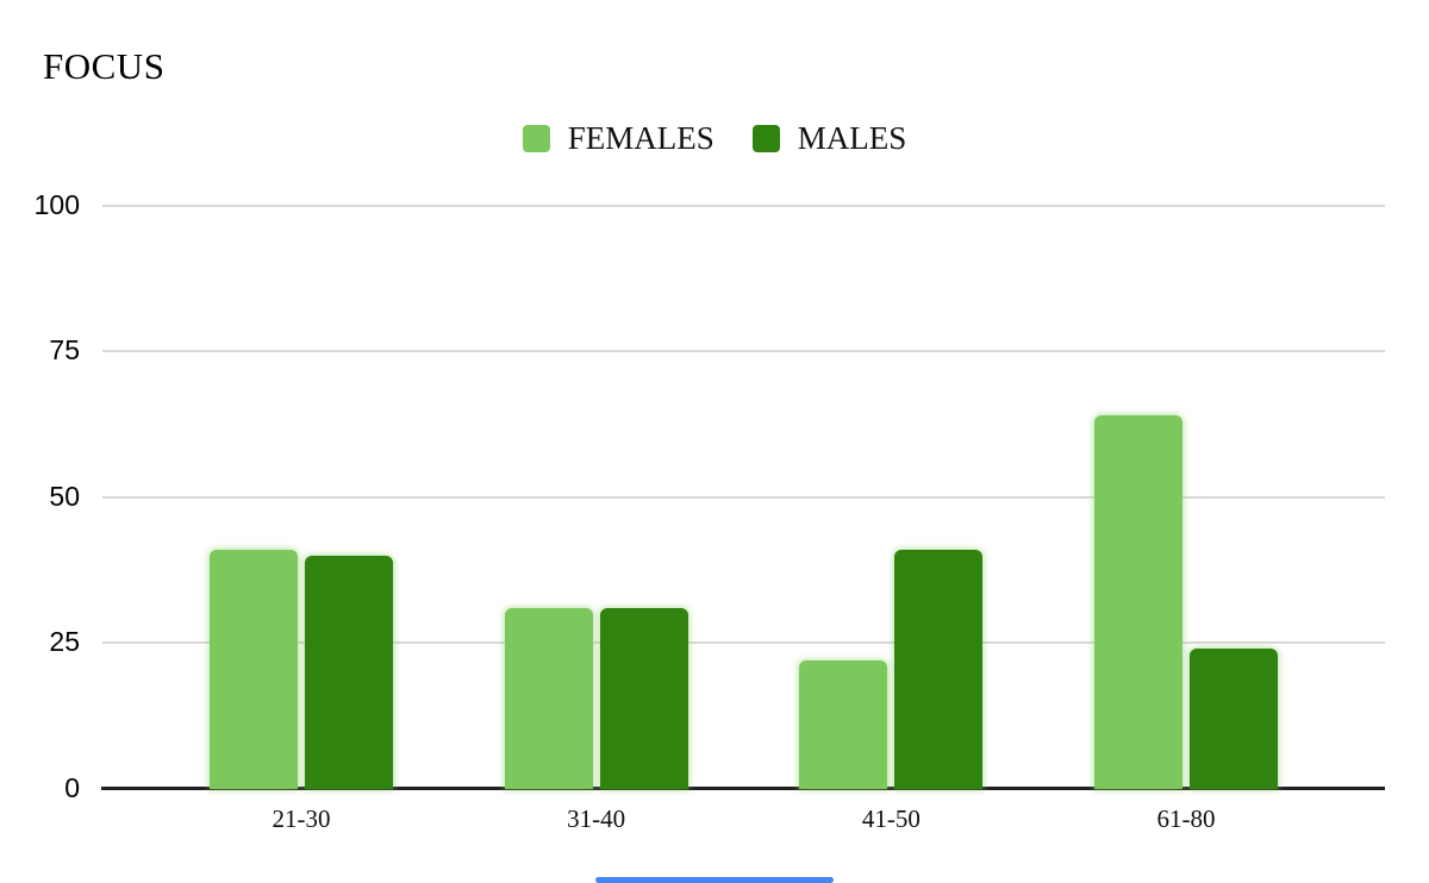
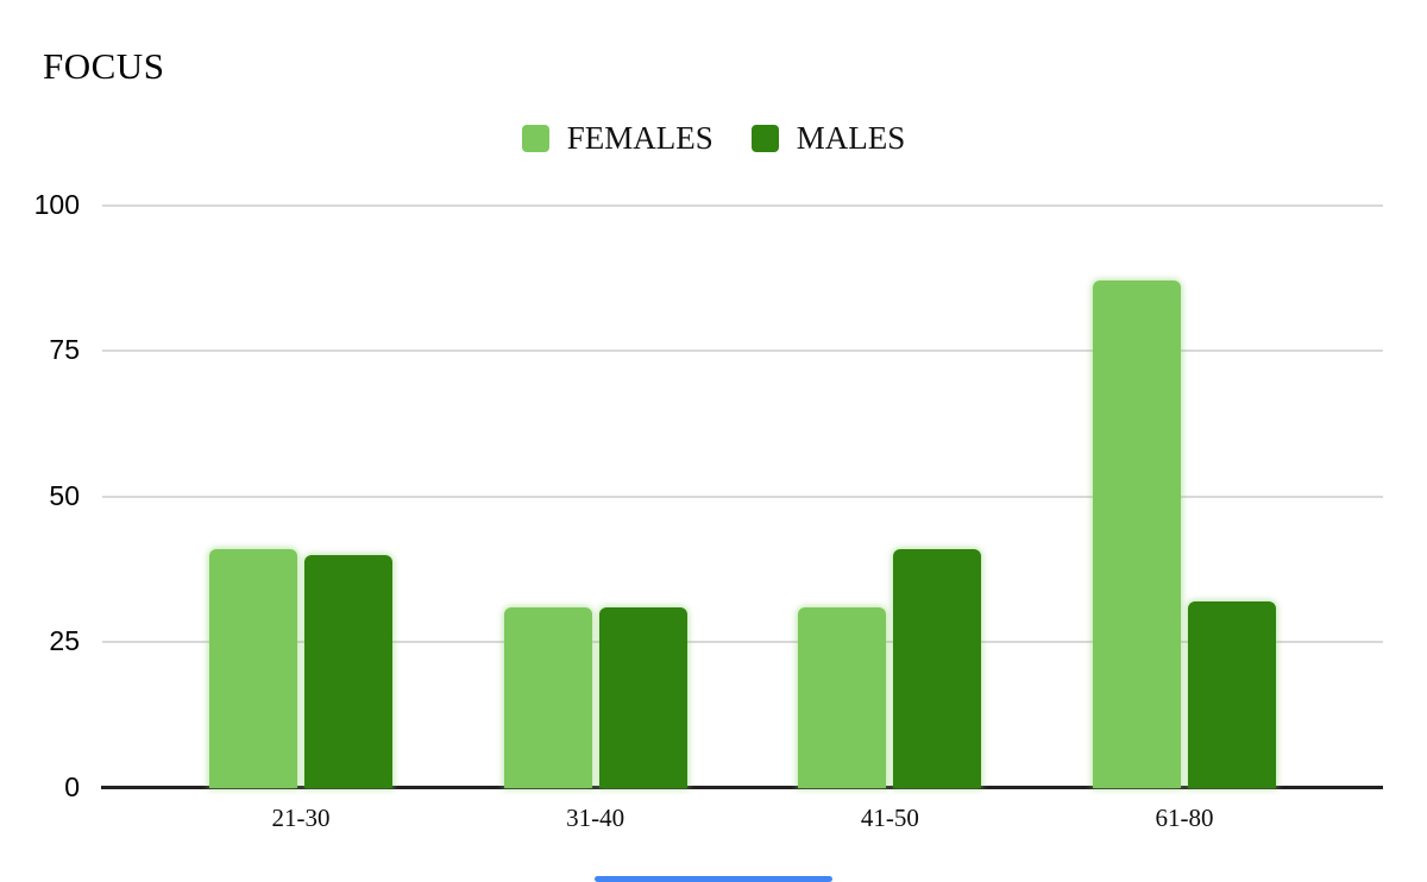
FEMALES/41-50: 22 -> 31
FEMALES/61-80: 64 -> 87
MALES/61-80: 24 -> 32
